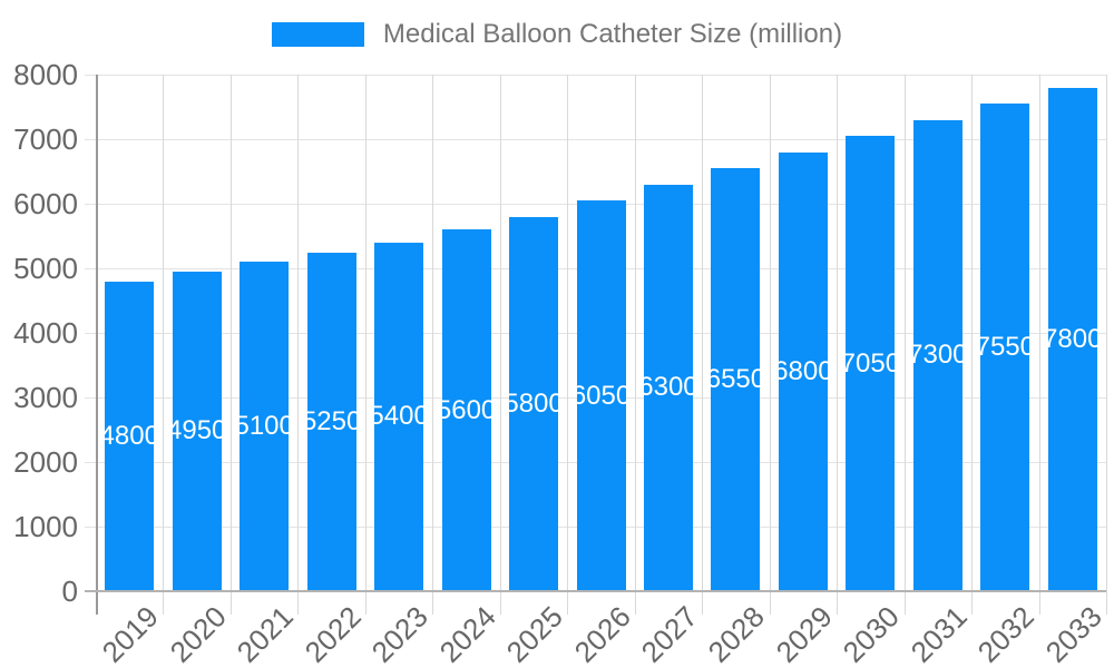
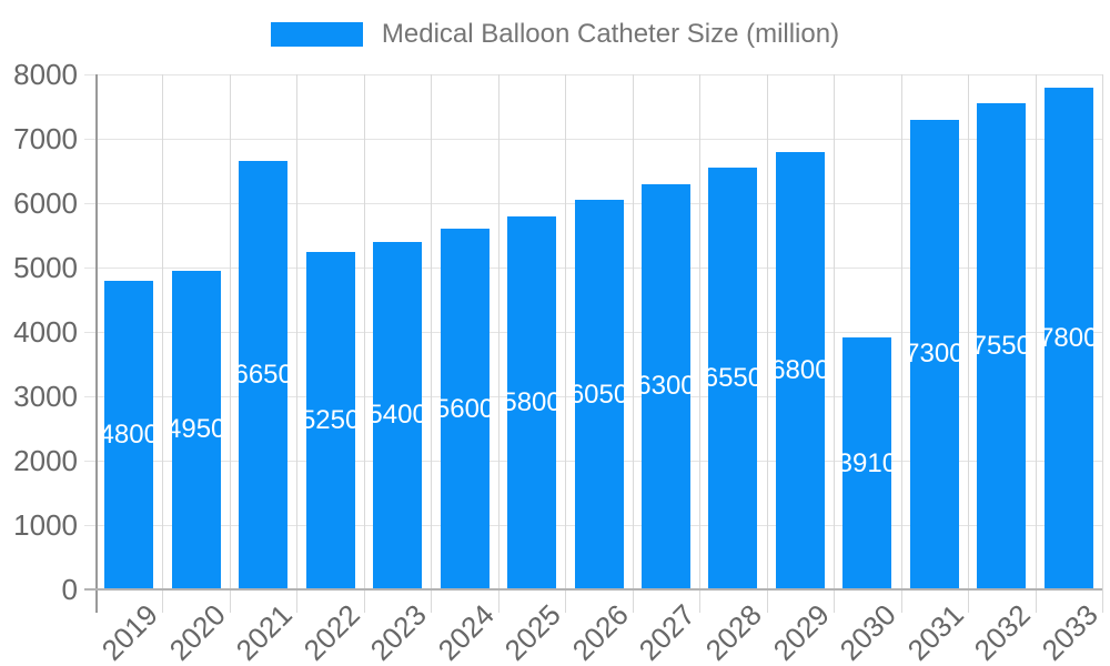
2021: 5100 -> 6650
2030: 7050 -> 3910
